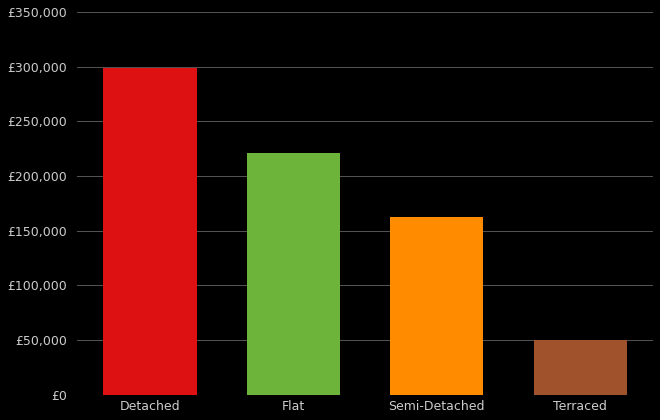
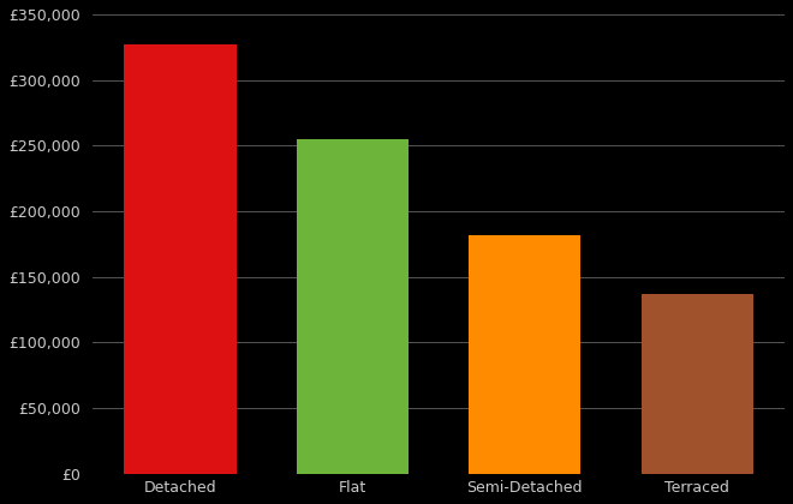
Detached: £299,000 -> £327,000
Flat: £221,000 -> £255,000
Semi-Detached: £162,000 -> £182,000
Terraced: £50,000 -> £137,000
